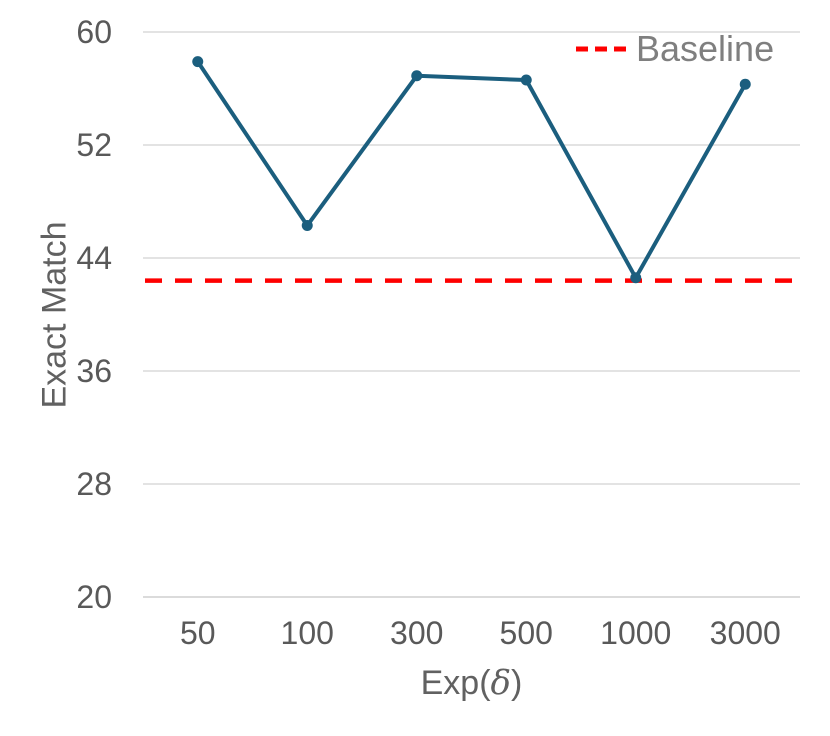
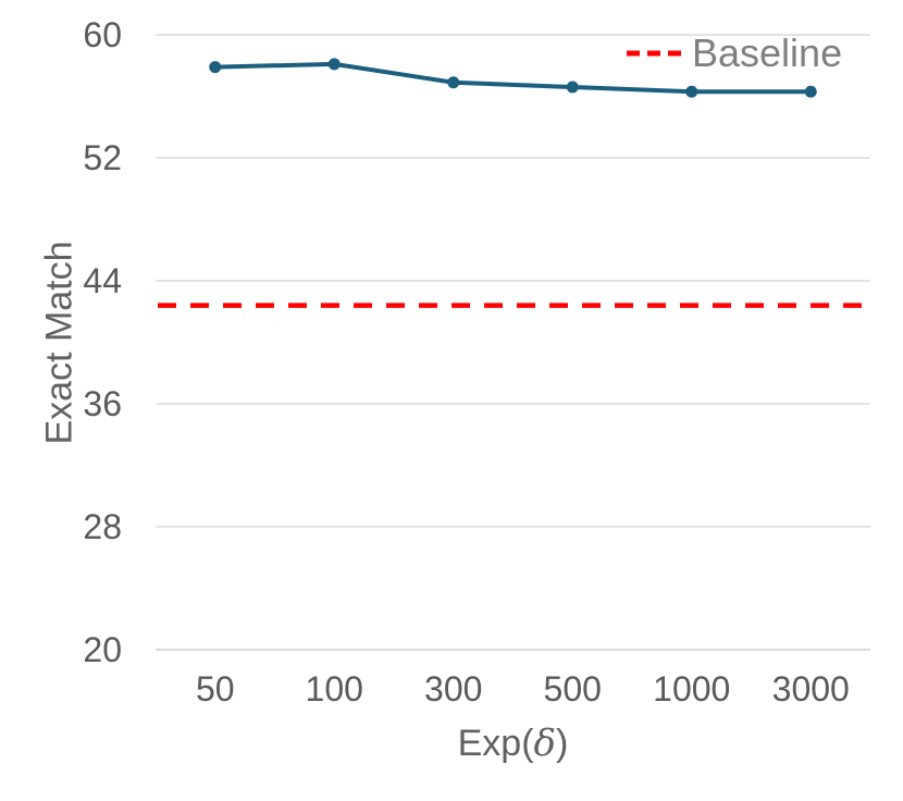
100: 46.3 -> 58.1
1000: 42.6 -> 56.3
